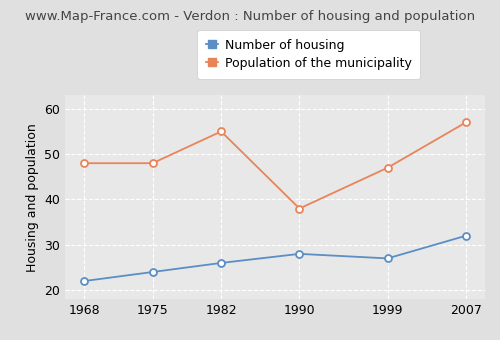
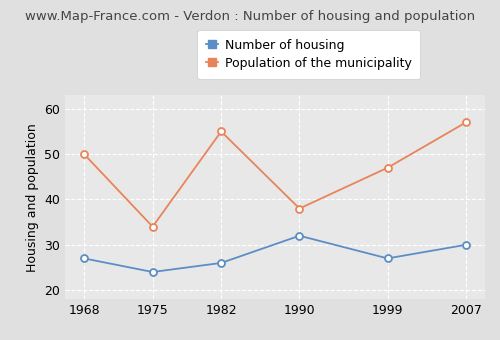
Number of housing/1968: 22 -> 27
Population of the municipality/1968: 48 -> 50
Population of the municipality/1975: 48 -> 34
Number of housing/1990: 28 -> 32
Number of housing/2007: 32 -> 30
